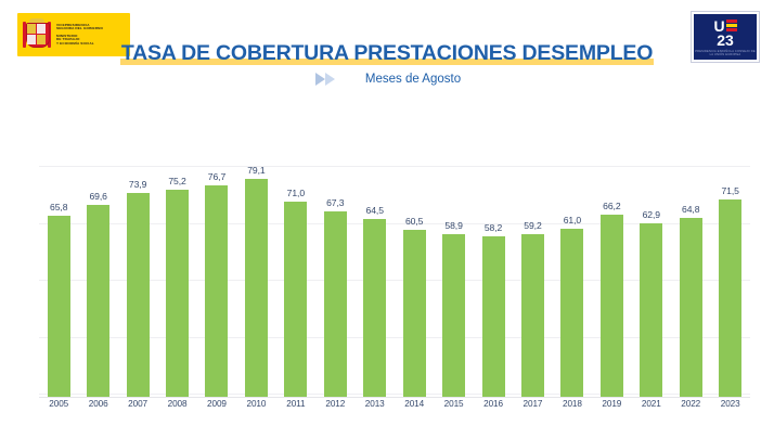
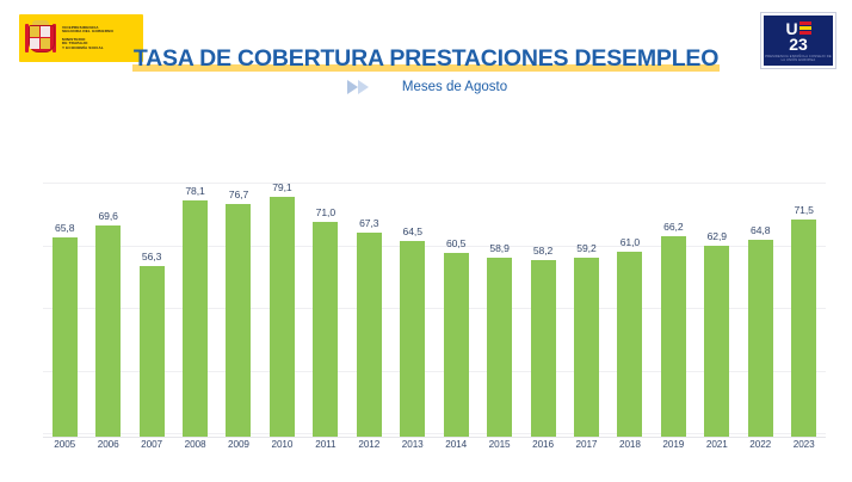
2007: 73,9 -> 56,3
2008: 75,2 -> 78,1
